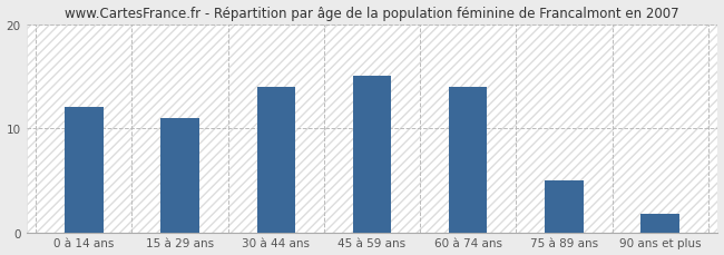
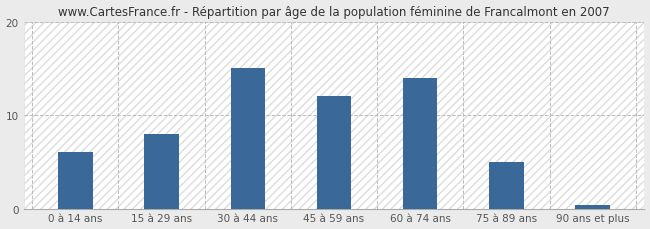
0 à 14 ans: 12.0 -> 6.0
15 à 29 ans: 11.0 -> 8.0
30 à 44 ans: 14.0 -> 15.0
45 à 59 ans: 15.0 -> 12.0
90 ans et plus: 1.8 -> 0.4
